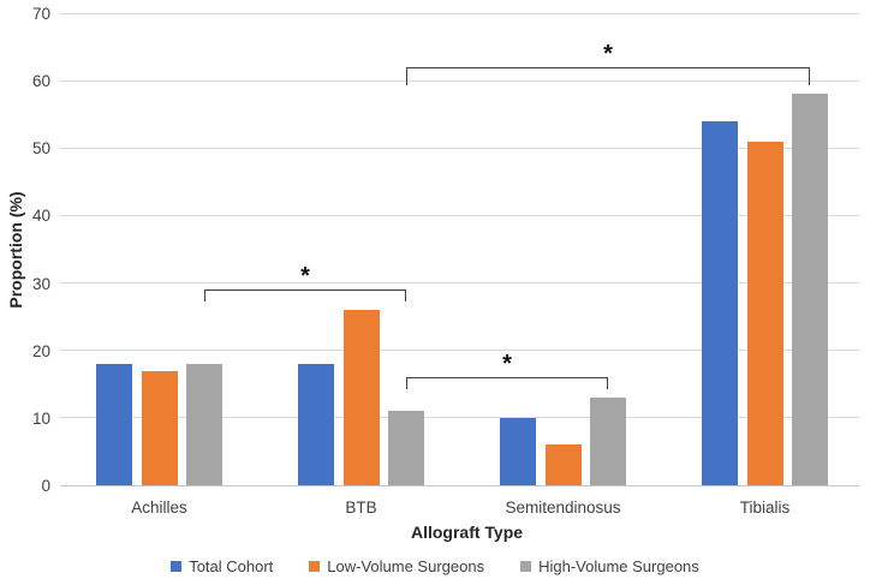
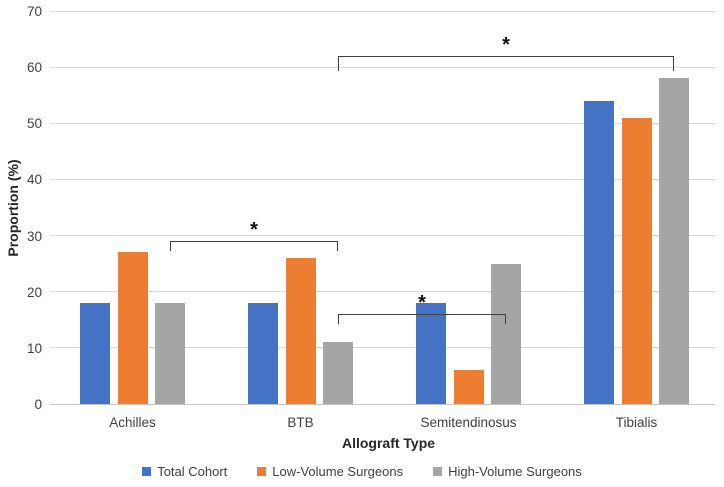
Low-Volume Surgeons/Achilles: 17 -> 27
Total Cohort/Semitendinosus: 10 -> 18
High-Volume Surgeons/Semitendinosus: 13 -> 25
